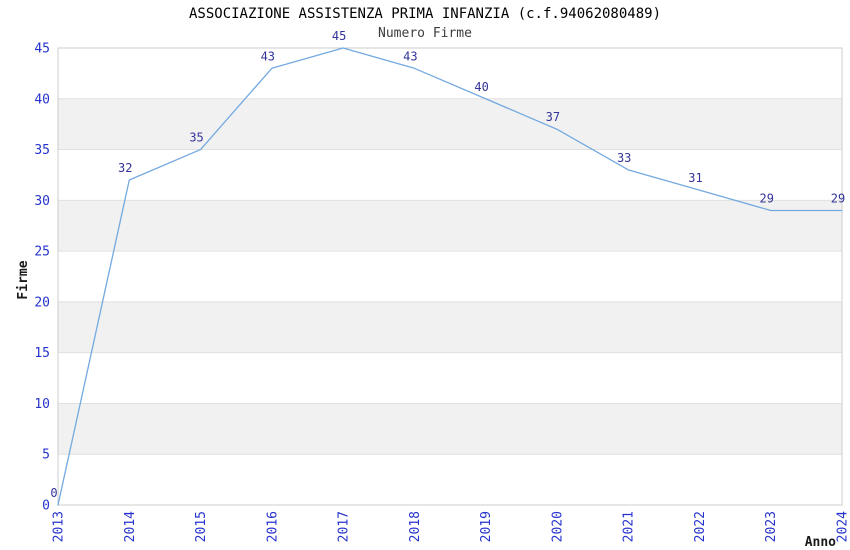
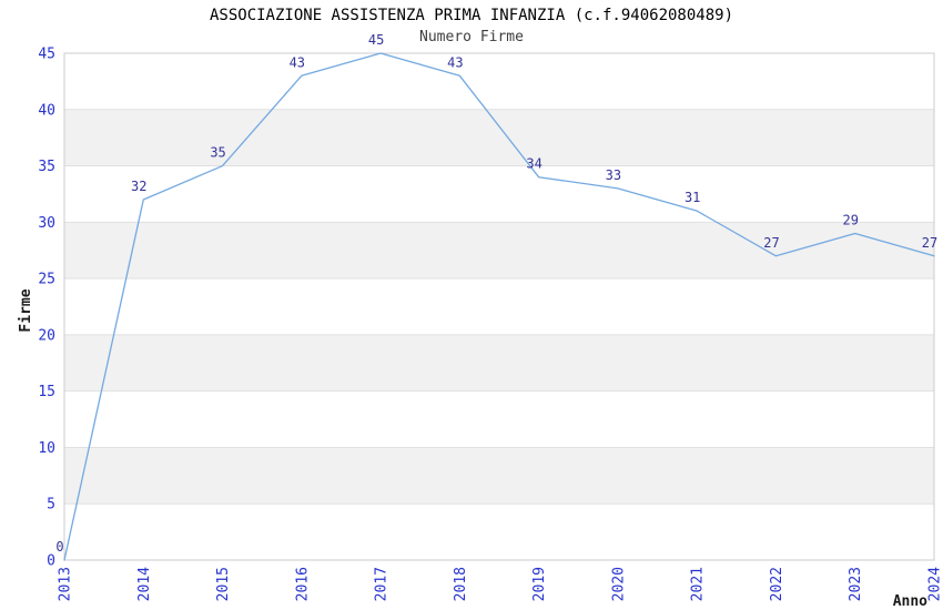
2019: 40 -> 34
2020: 37 -> 33
2021: 33 -> 31
2022: 31 -> 27
2024: 29 -> 27
